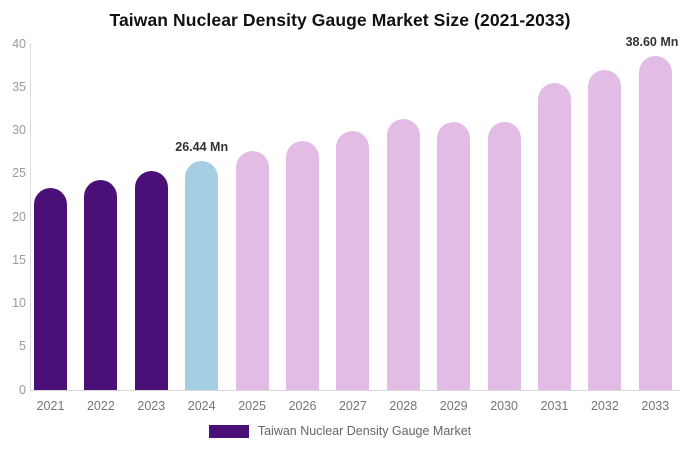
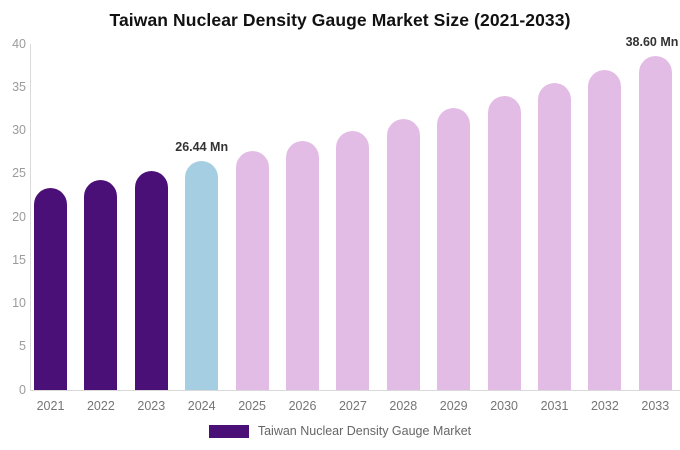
2029: 31 -> 33
2030: 31 -> 34
